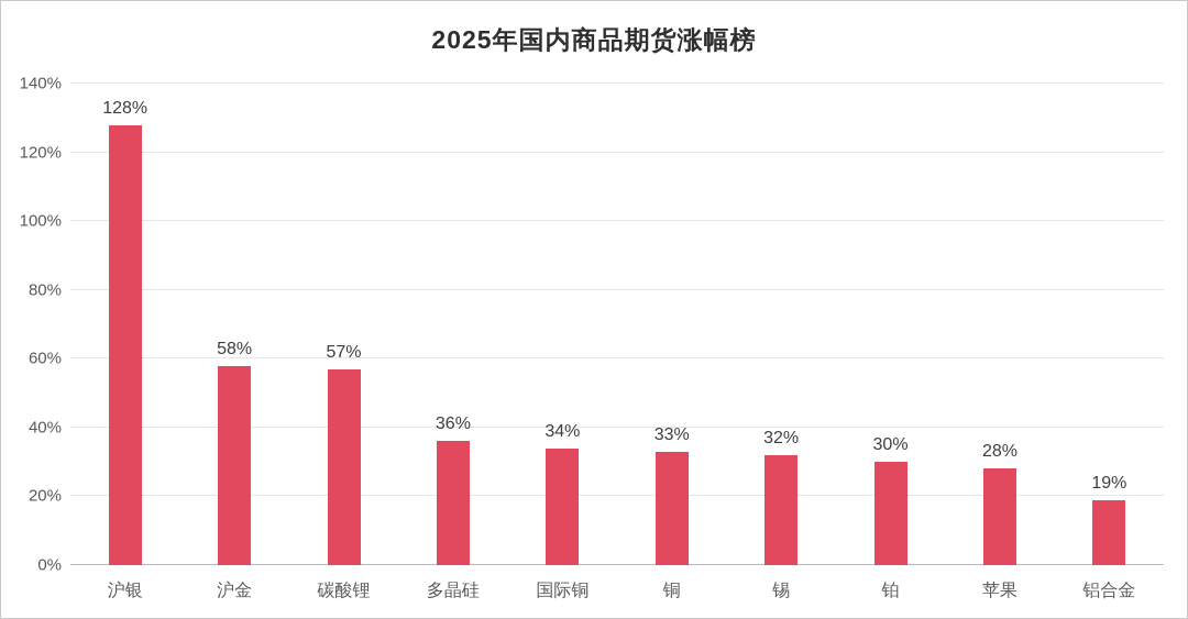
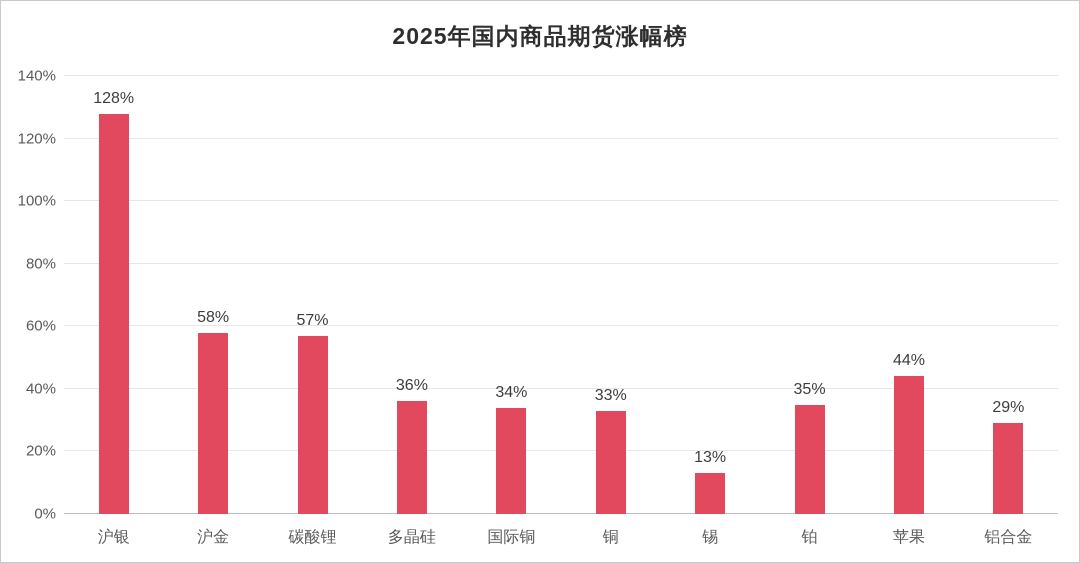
锡: 32% -> 13%
铂: 30% -> 35%
苹果: 28% -> 44%
铝合金: 19% -> 29%
